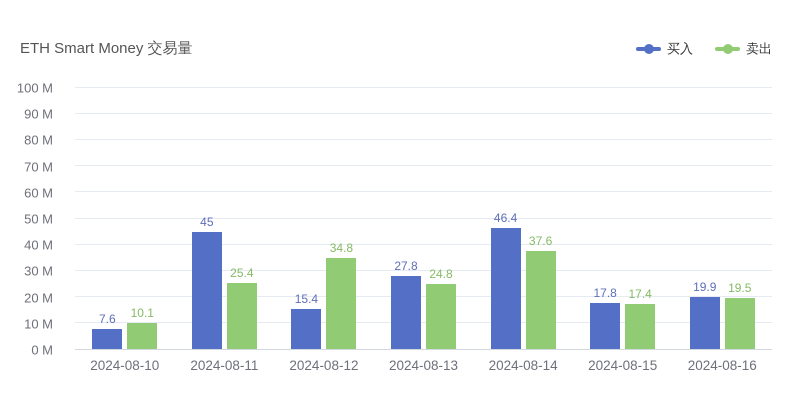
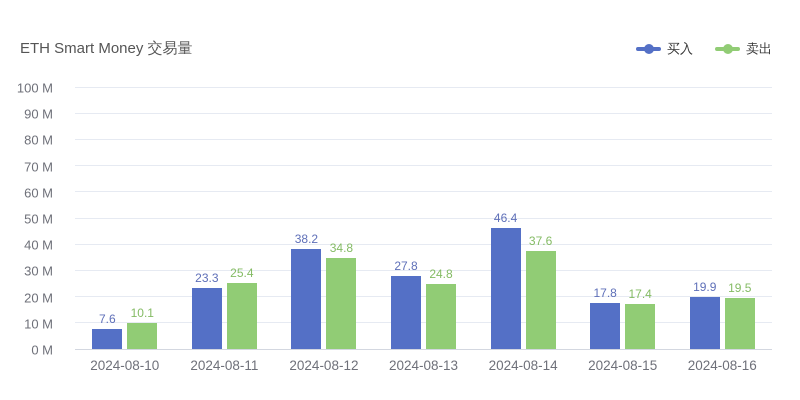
买入/2024-08-11: 45 -> 23.3
买入/2024-08-12: 15.4 -> 38.2
